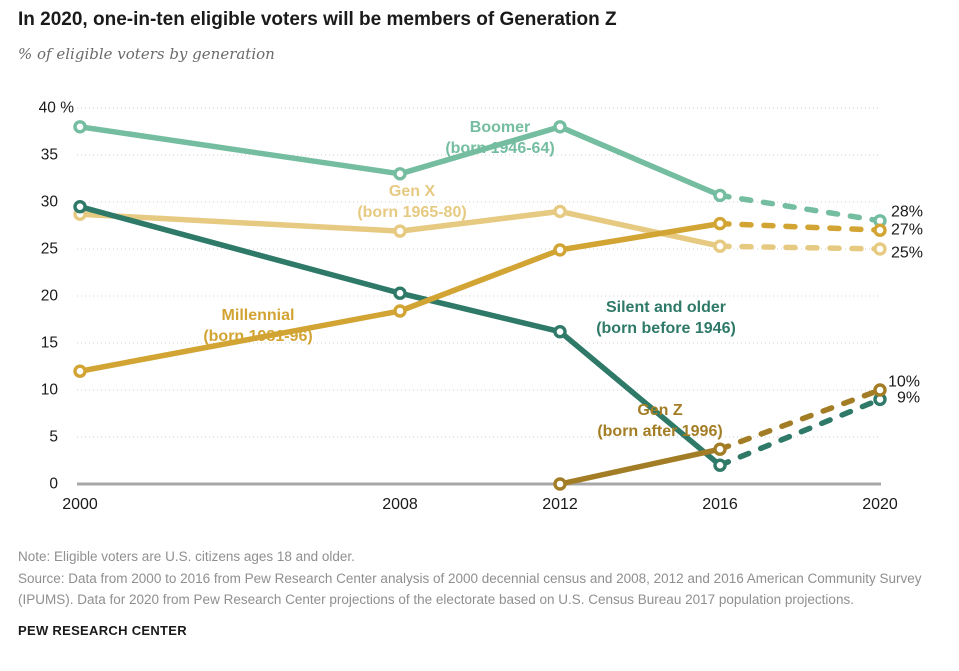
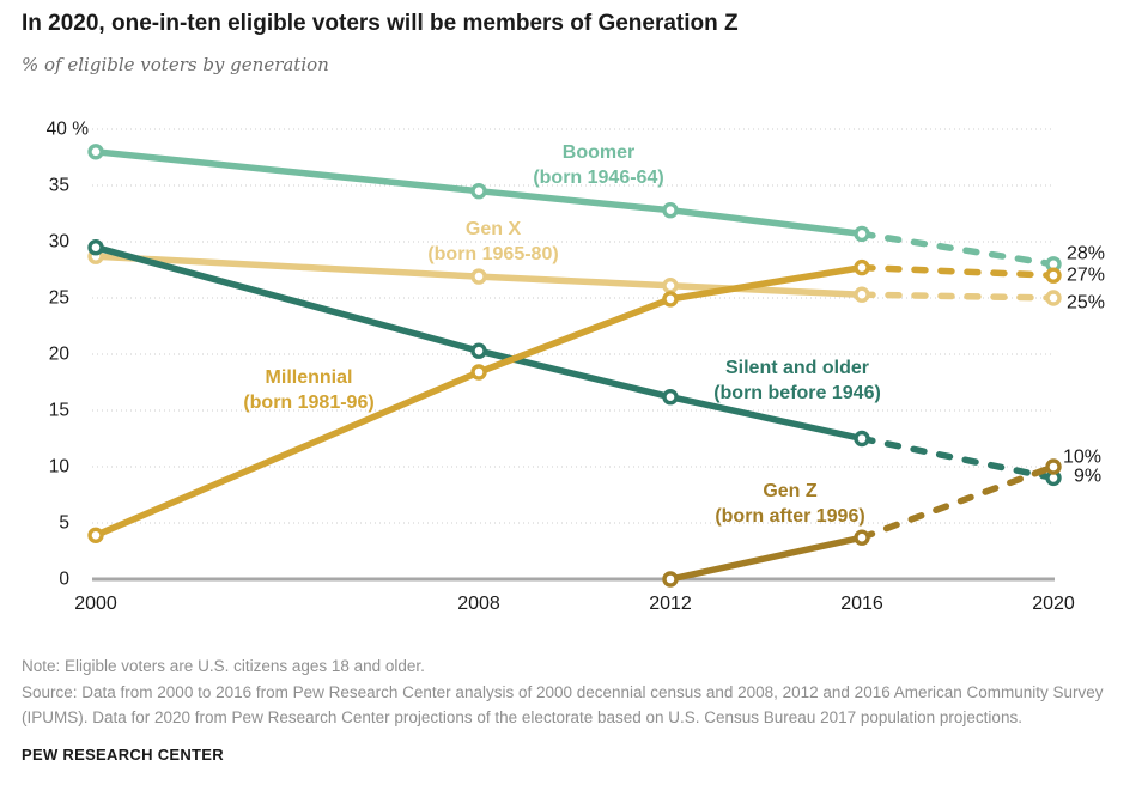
Millennial/2000: 12 -> 4
Boomer/2008: 33 -> 34
Boomer/2012: 38 -> 33
Gen X/2012: 29 -> 26
Silent and older/2016: 2 -> 12
